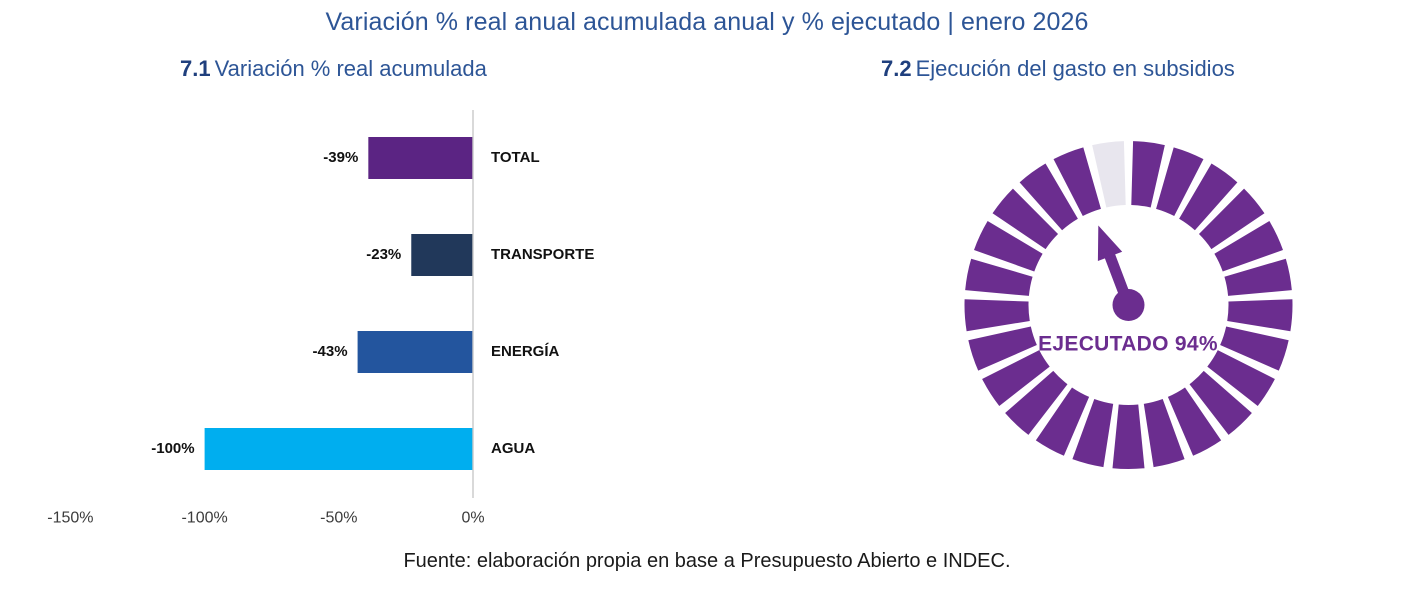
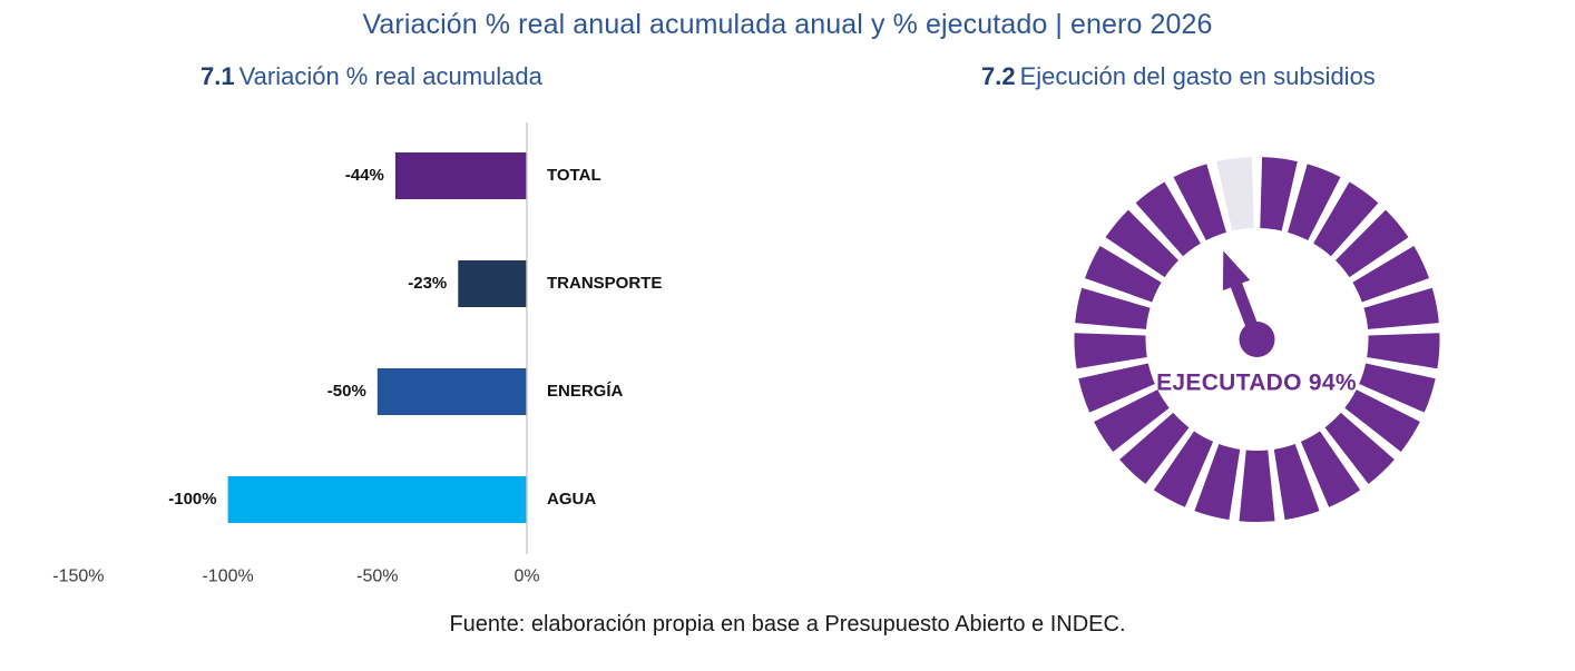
Variación % real acumulada/TOTAL: -39% -> -44%
Variación % real acumulada/ENERGÍA: -43% -> -50%
